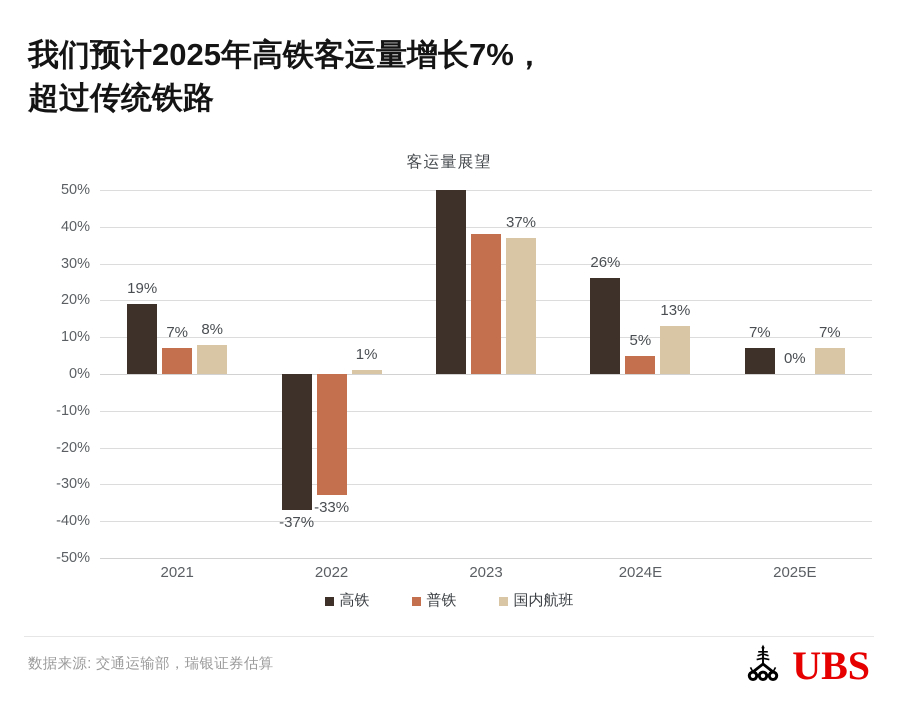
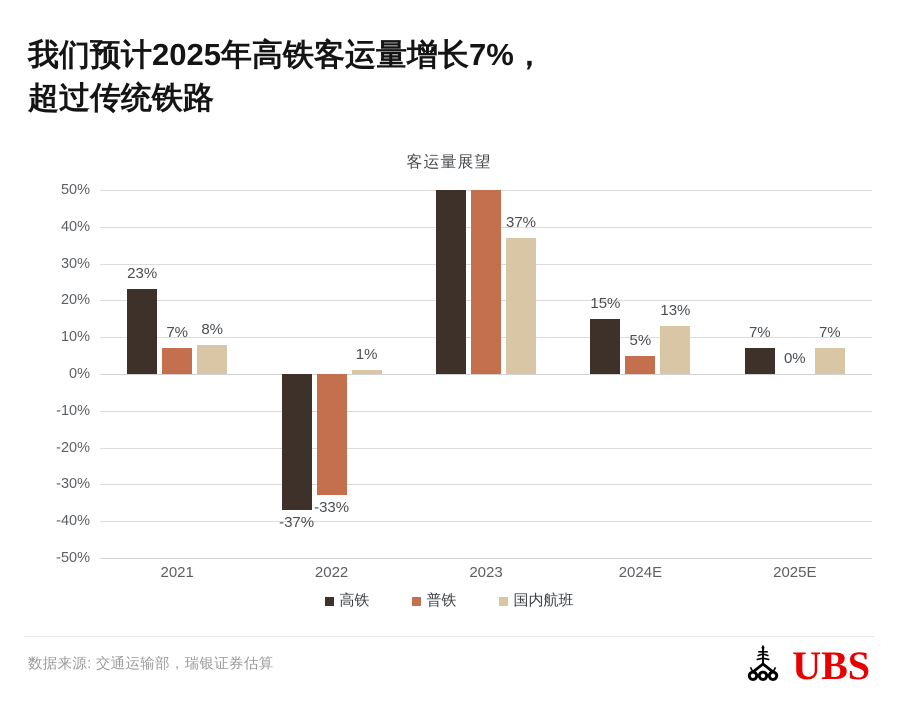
高铁/2021: 19% -> 23%
普铁/2023: 38% -> 58%
高铁/2024E: 26% -> 15%
